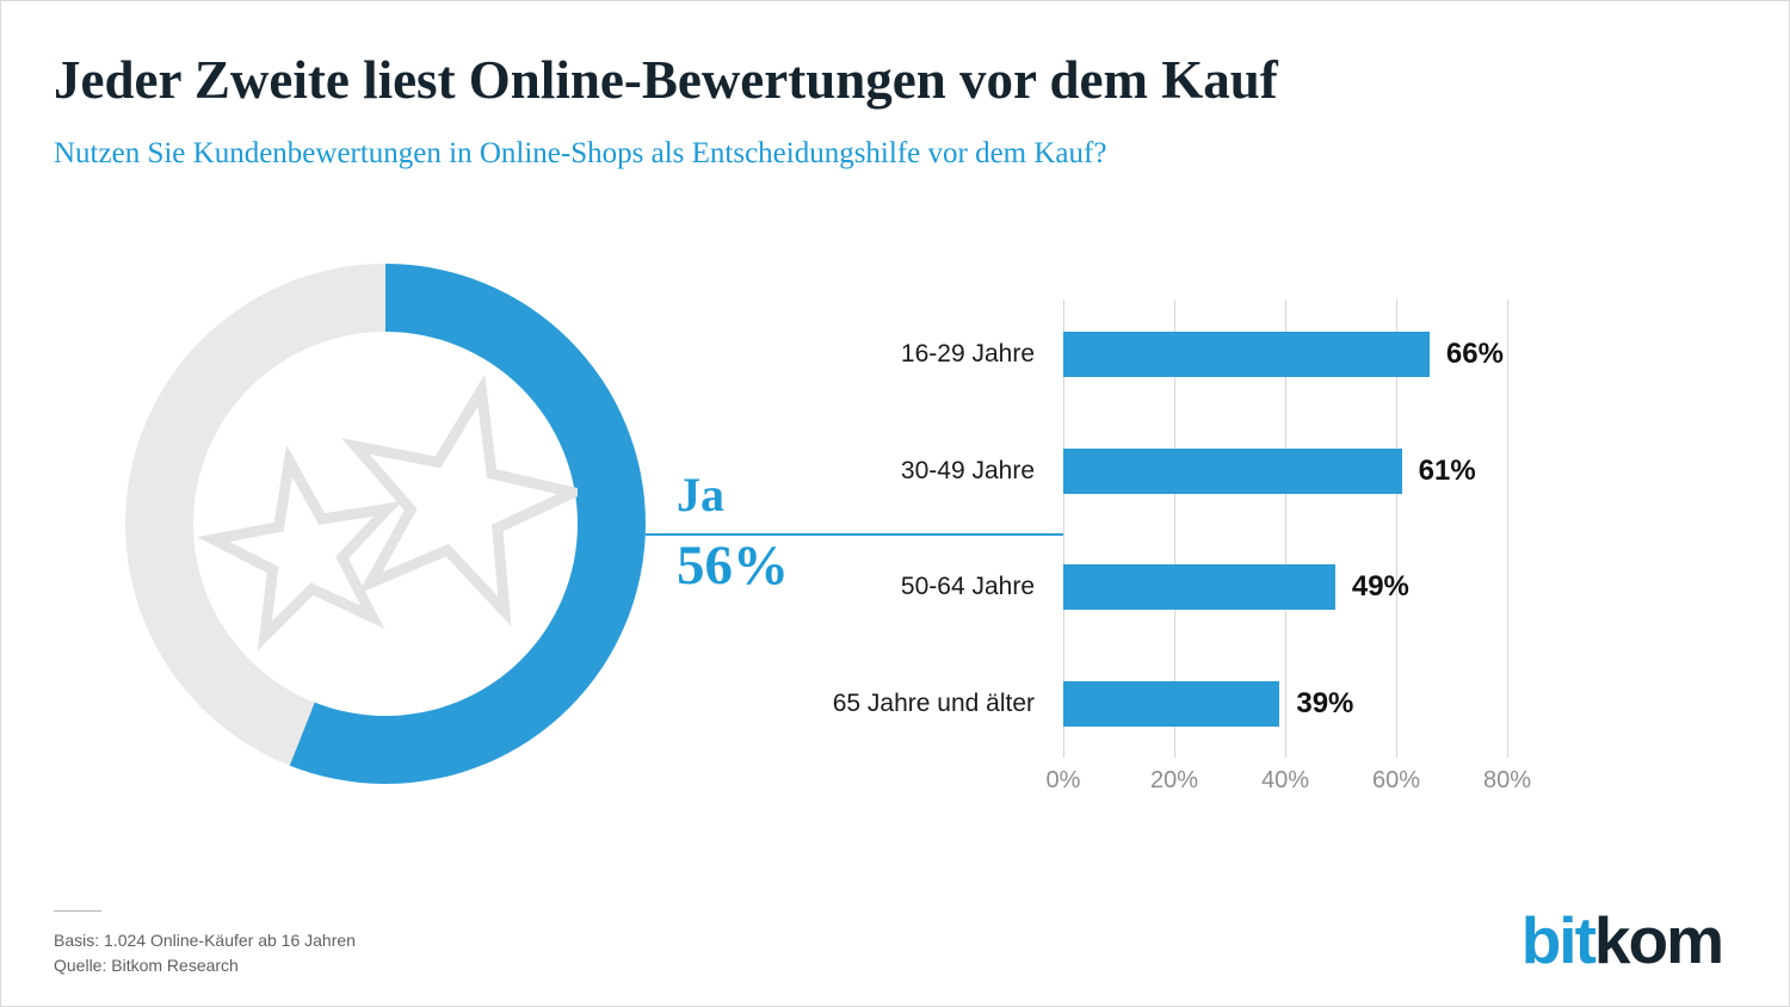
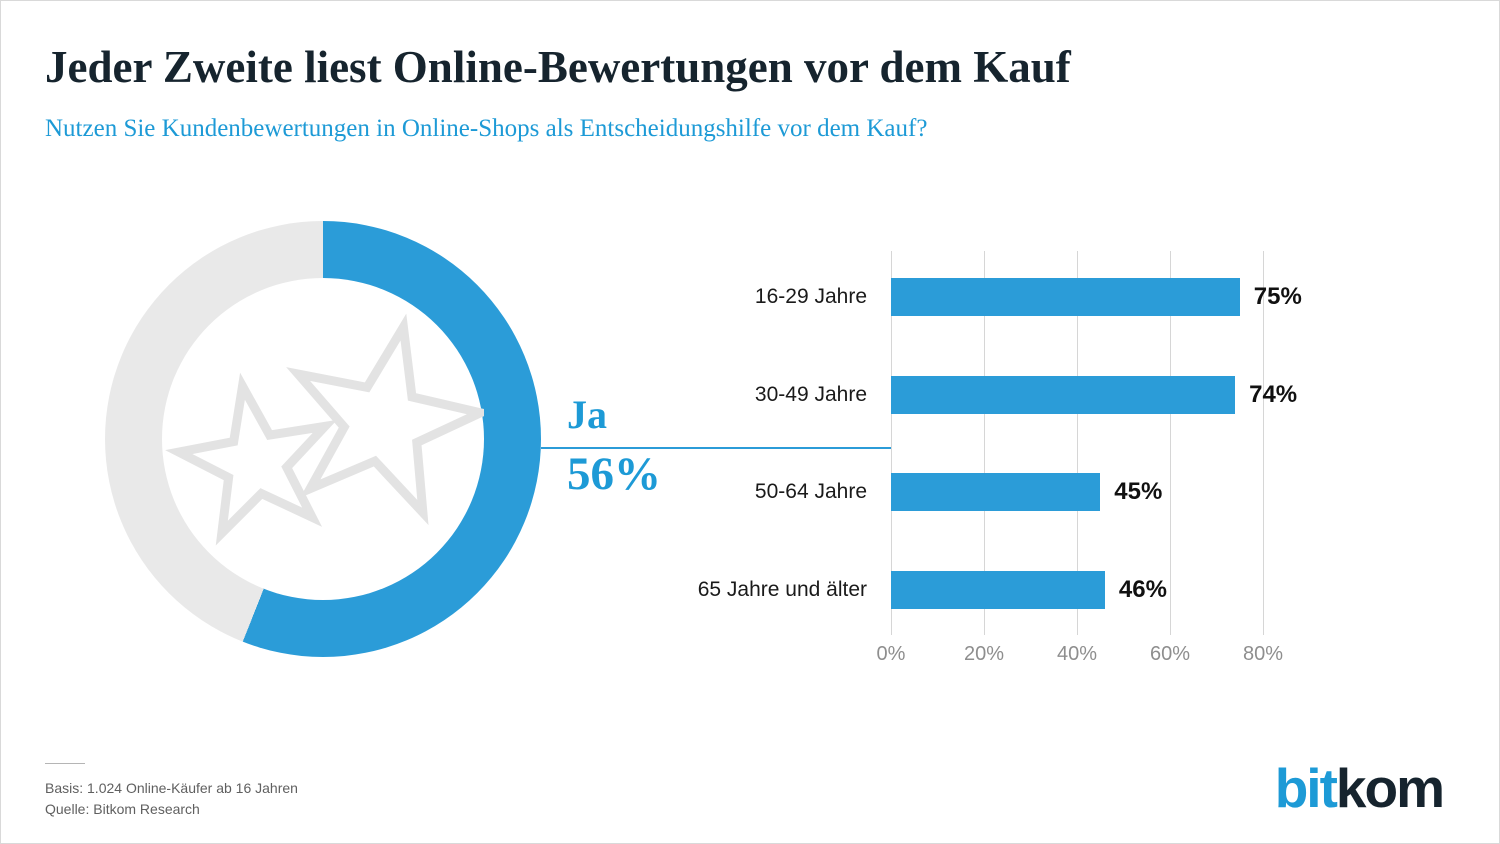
16-29 Jahre: 66% -> 75%
30-49 Jahre: 61% -> 74%
50-64 Jahre: 49% -> 45%
65 Jahre und älter: 39% -> 46%
